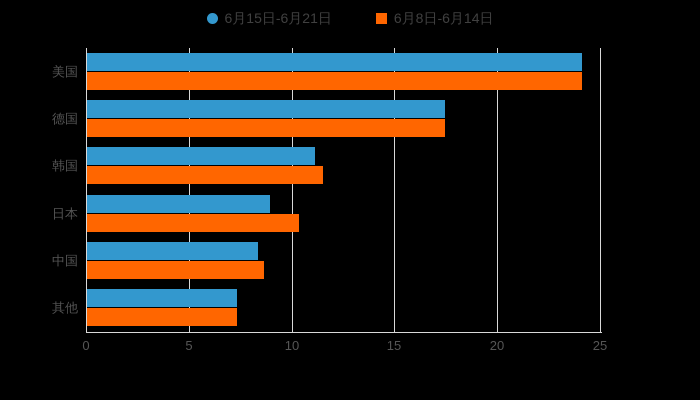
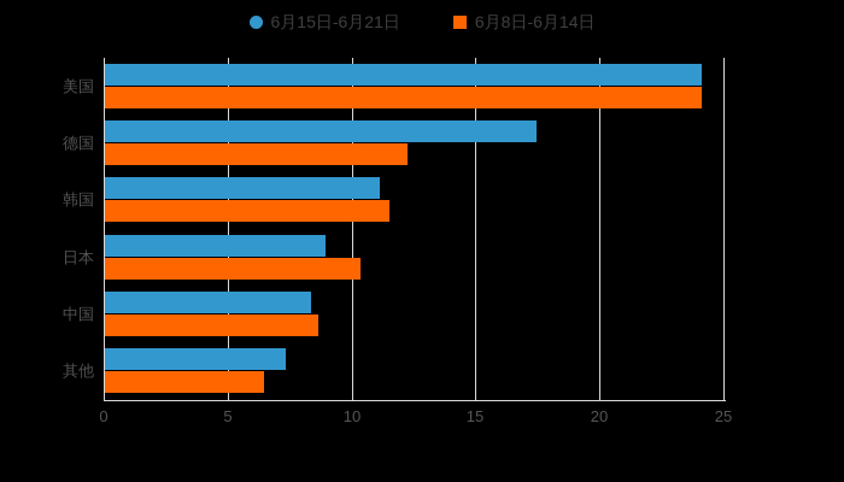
6月8日-6月14日/德国: 17.4 -> 12.2
6月8日-6月14日/其他: 7.3 -> 6.4
